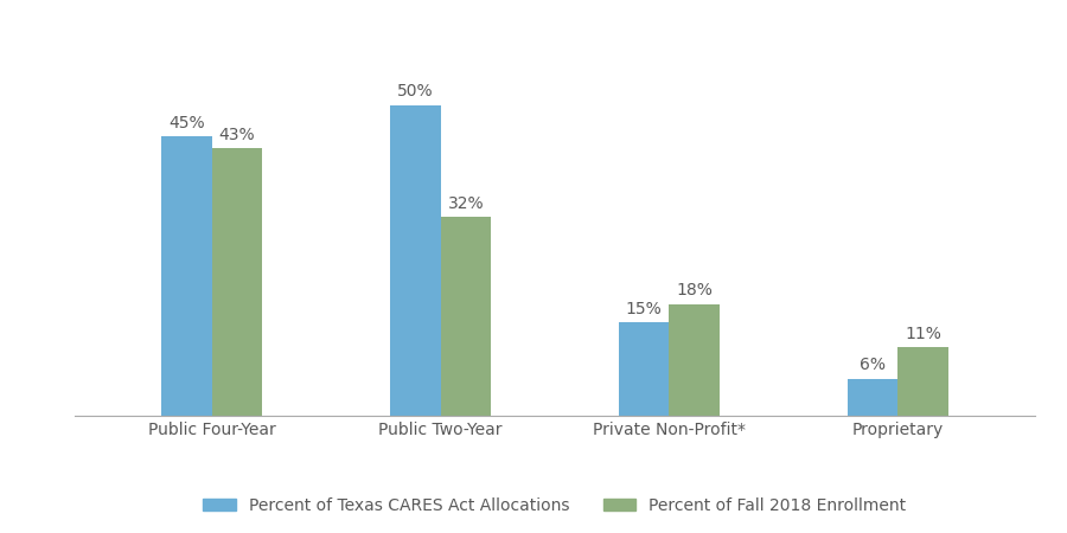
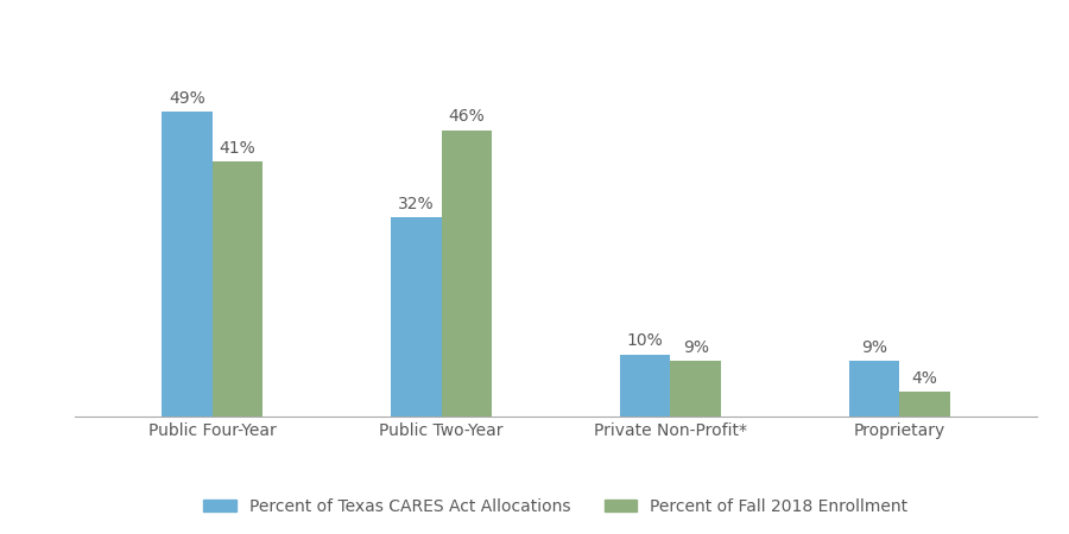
Percent of Texas CARES Act Allocations/Public Four-Year: 45% -> 49%
Percent of Fall 2018 Enrollment/Public Four-Year: 43% -> 41%
Percent of Texas CARES Act Allocations/Public Two-Year: 50% -> 32%
Percent of Fall 2018 Enrollment/Public Two-Year: 32% -> 46%
Percent of Texas CARES Act Allocations/Private Non-Profit*: 15% -> 10%
Percent of Fall 2018 Enrollment/Private Non-Profit*: 18% -> 9%
Percent of Texas CARES Act Allocations/Proprietary: 6% -> 9%
Percent of Fall 2018 Enrollment/Proprietary: 11% -> 4%
